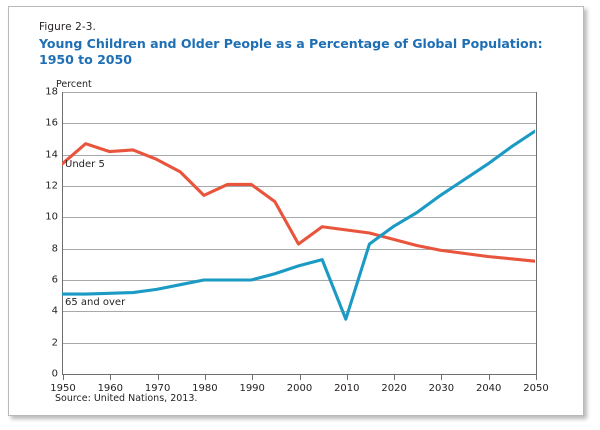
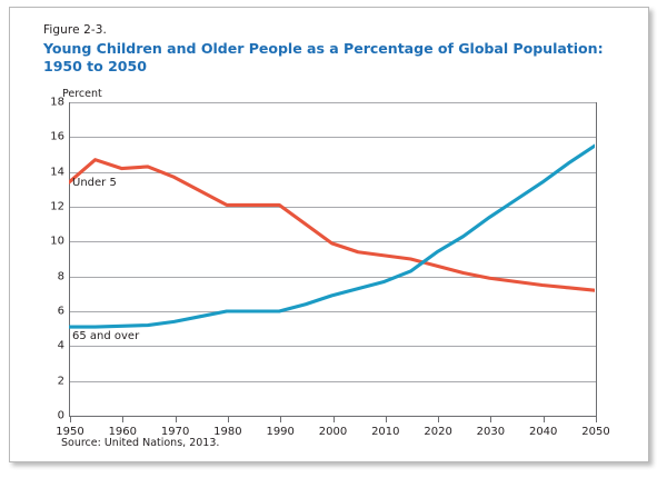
Under 5/1980: 11.4 -> 12.1
Under 5/2000: 8.3 -> 9.9
65 and over/2010: 3.5 -> 7.7
